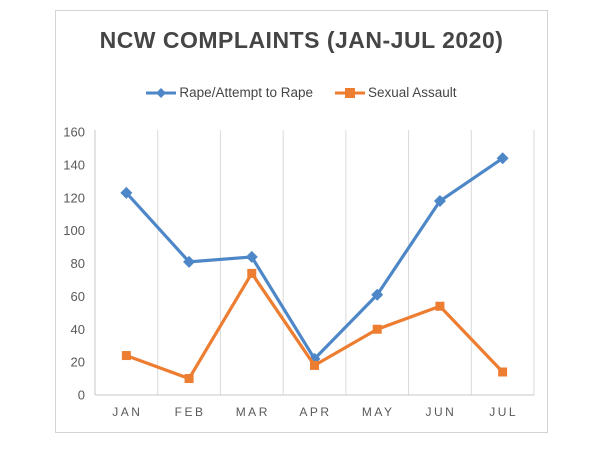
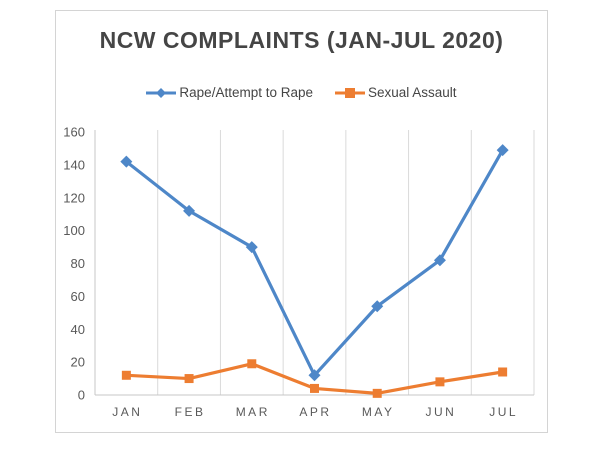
Rape/Attempt to Rape/JAN: 123 -> 142
Sexual Assault/JAN: 24 -> 12
Rape/Attempt to Rape/FEB: 81 -> 112
Rape/Attempt to Rape/MAR: 84 -> 90
Sexual Assault/MAR: 74 -> 19
Rape/Attempt to Rape/APR: 22 -> 12
Sexual Assault/APR: 18 -> 4
Rape/Attempt to Rape/MAY: 61 -> 54
Sexual Assault/MAY: 40 -> 1
Rape/Attempt to Rape/JUN: 118 -> 82
Sexual Assault/JUN: 54 -> 8
Rape/Attempt to Rape/JUL: 144 -> 149
